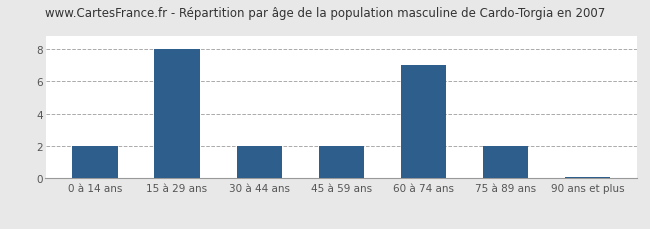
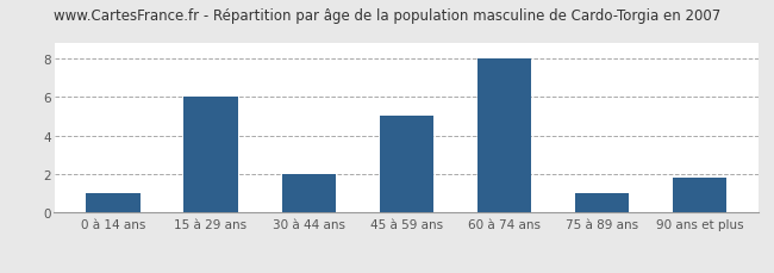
0 à 14 ans: 2.0 -> 1.0
15 à 29 ans: 8.0 -> 6.0
45 à 59 ans: 2.0 -> 5.0
60 à 74 ans: 7.0 -> 8.0
75 à 89 ans: 2.0 -> 1.0
90 ans et plus: 0.1 -> 1.8
